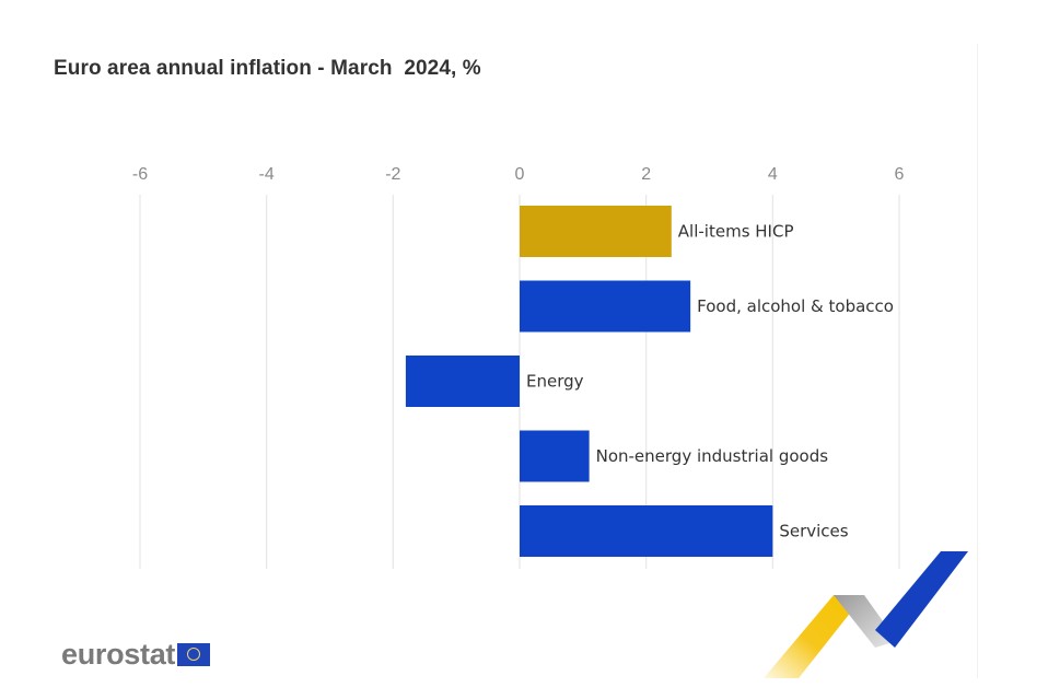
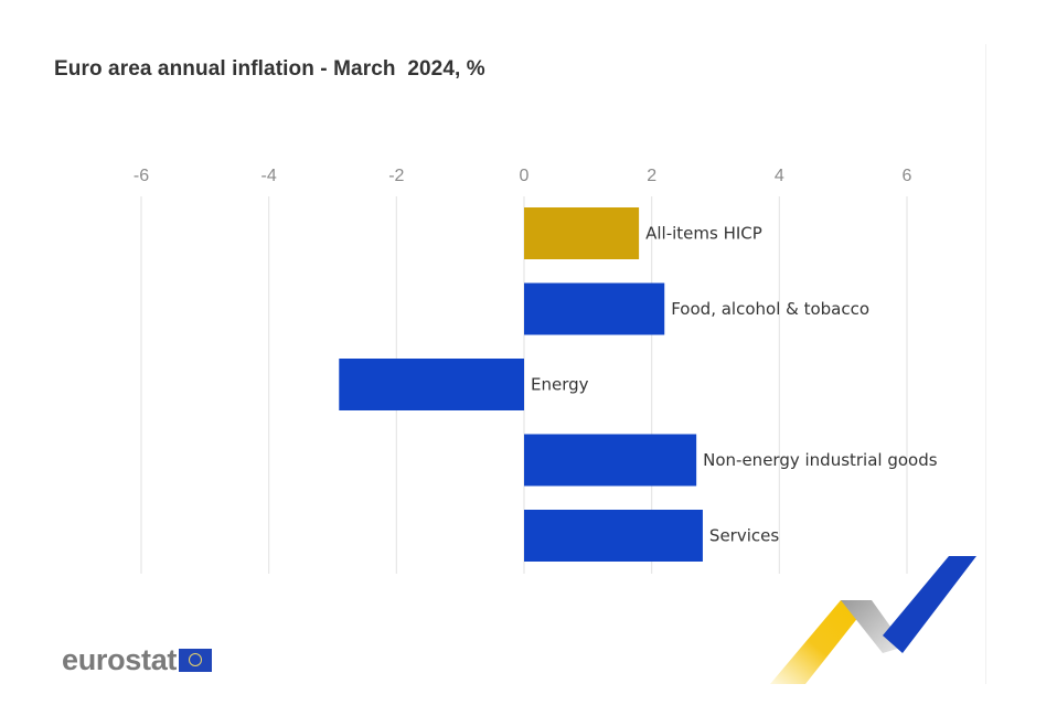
All-items HICP: 2.4 -> 1.8
Food, alcohol & tobacco: 2.7 -> 2.2
Energy: -1.8 -> -2.9
Non-energy industrial goods: 1.1 -> 2.7
Services: 4.0 -> 2.8
